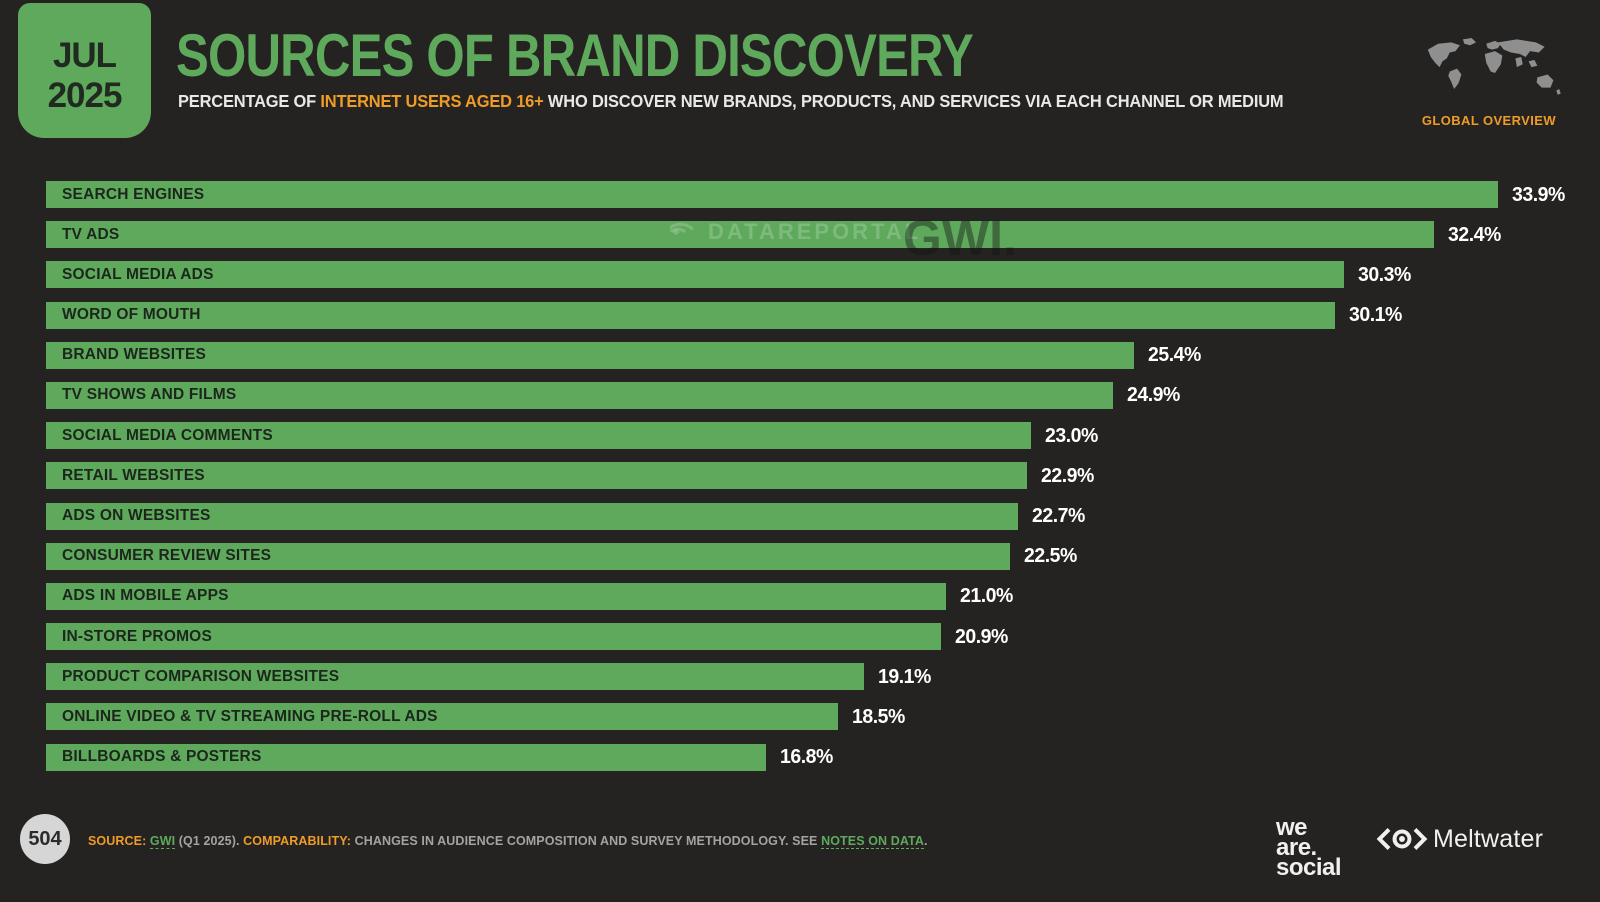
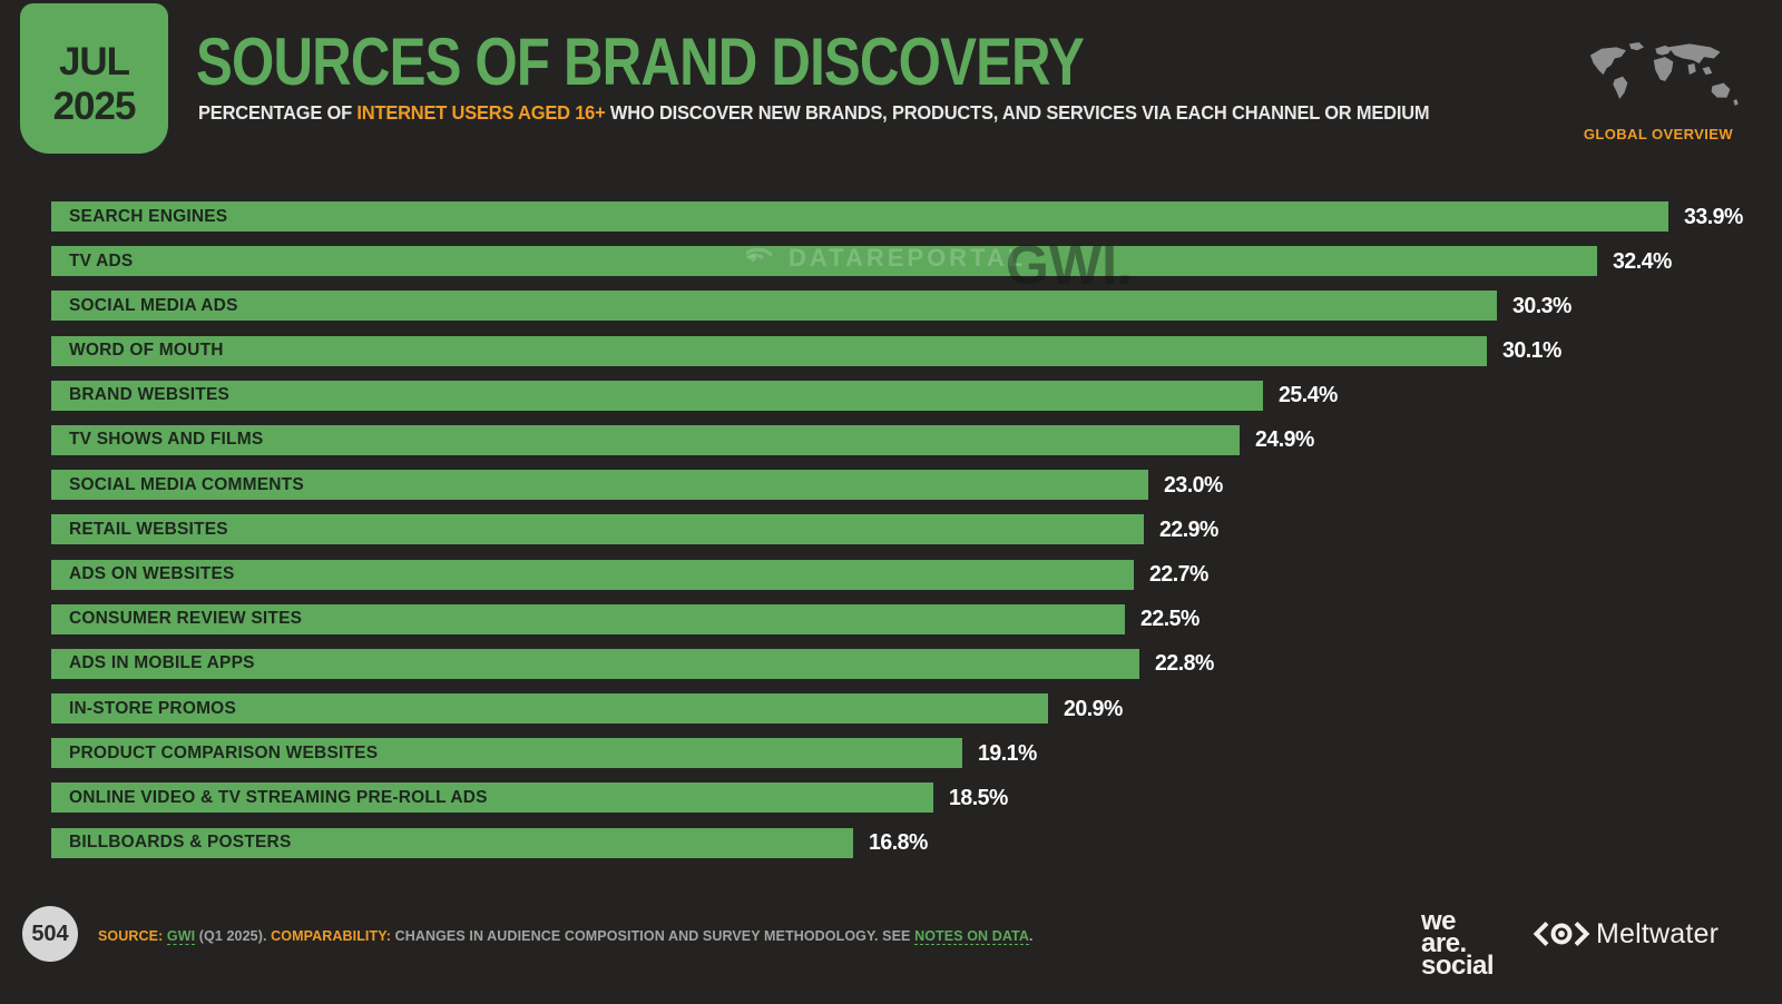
ADS IN MOBILE APPS: 21.0% -> 22.8%
